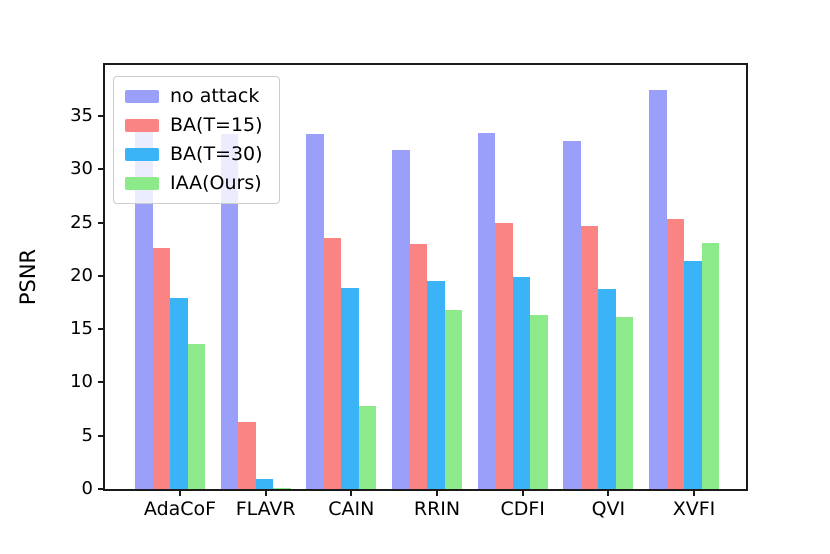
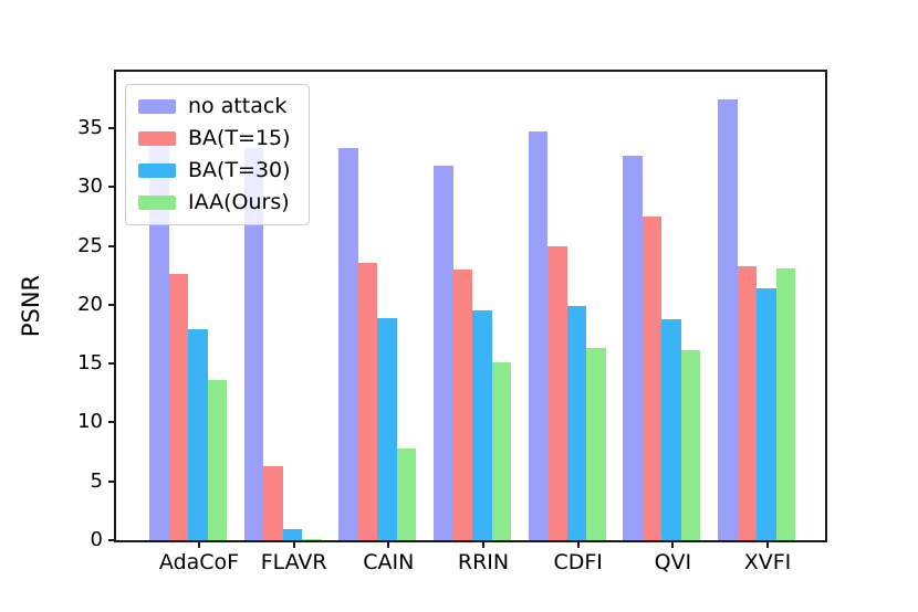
IAA(Ours)/RRIN: 16.8 -> 15.1
no attack/CDFI: 33.4 -> 34.7
BA(T=15)/QVI: 24.7 -> 27.5
BA(T=15)/XVFI: 25.3 -> 23.3
